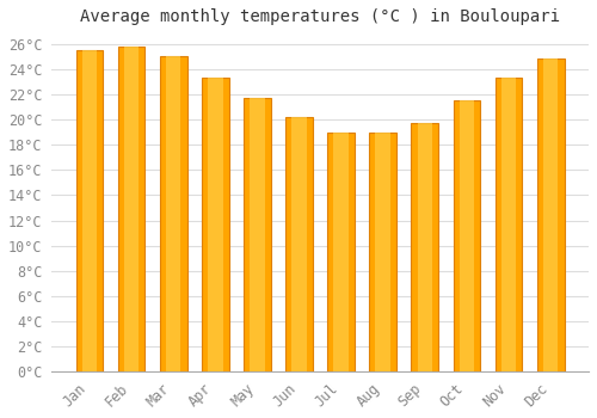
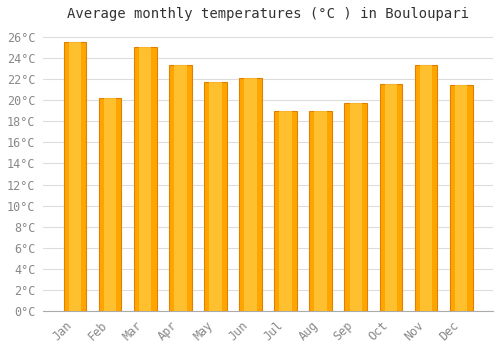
Feb: 25.8°C -> 20.2°C
Jun: 20.2°C -> 22.1°C
Dec: 24.8°C -> 21.4°C
